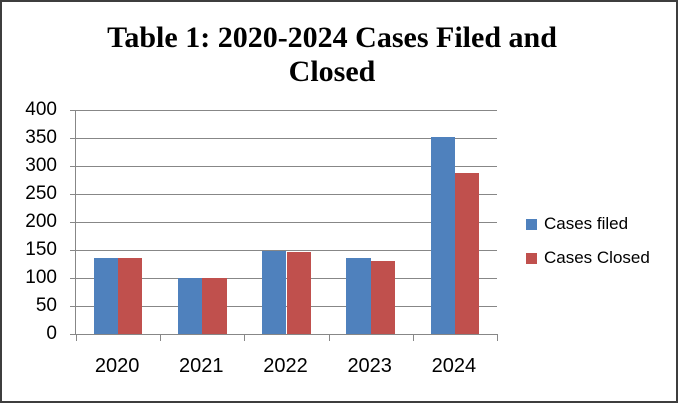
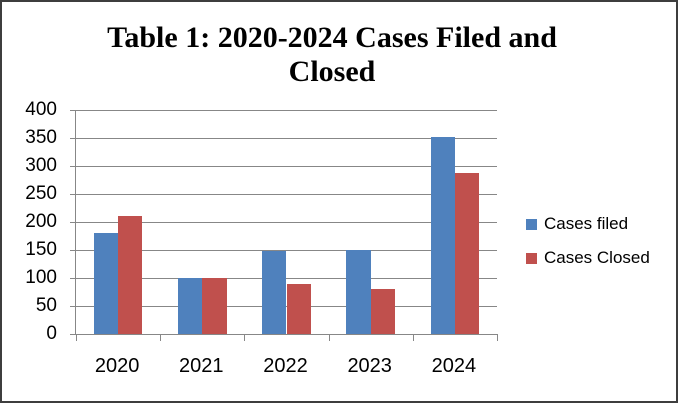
Cases filed/2020: 140 -> 180
Cases Closed/2020: 140 -> 210
Cases Closed/2022: 150 -> 90
Cases filed/2023: 140 -> 150
Cases Closed/2023: 130 -> 80
